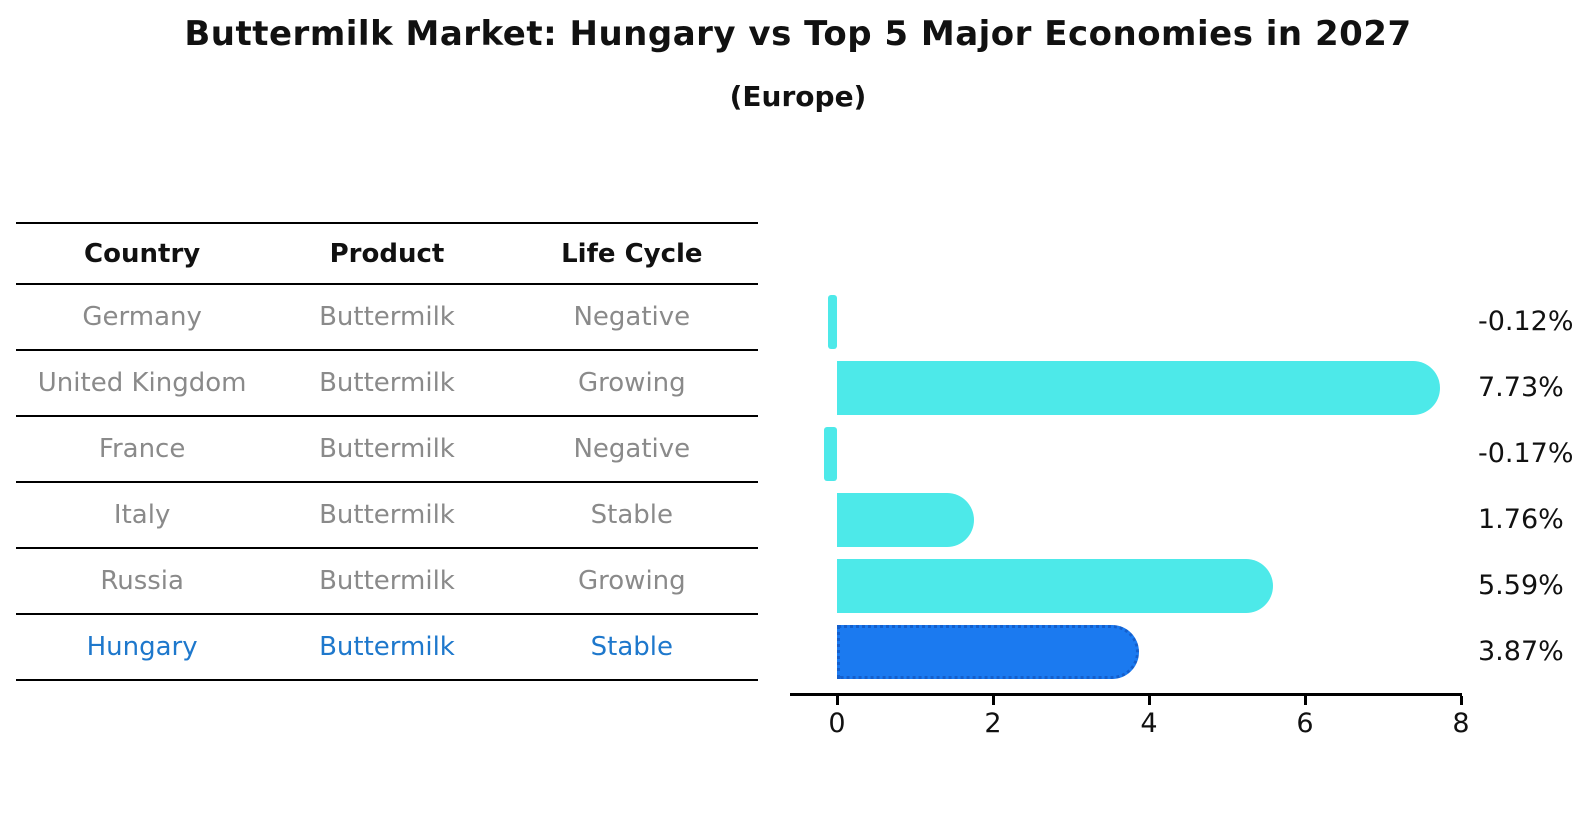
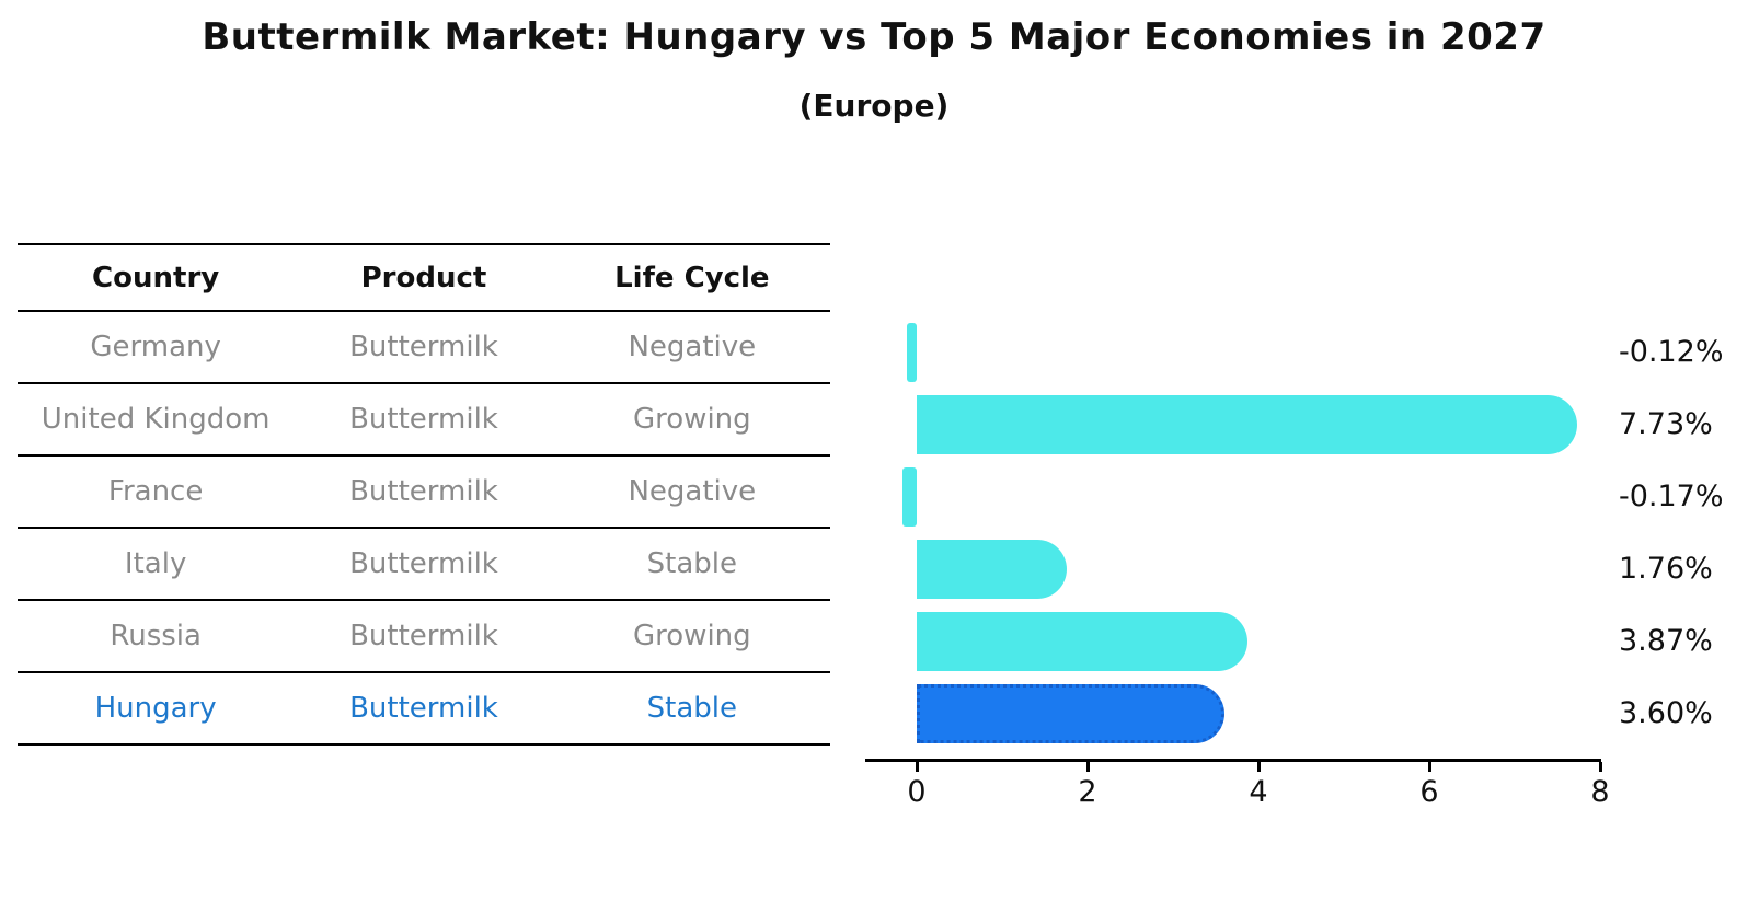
Russia: 5.59% -> 3.87%
Hungary: 3.87% -> 3.60%
